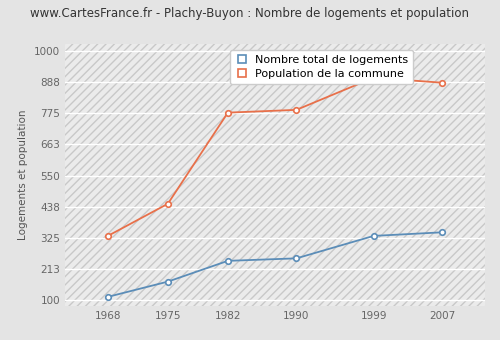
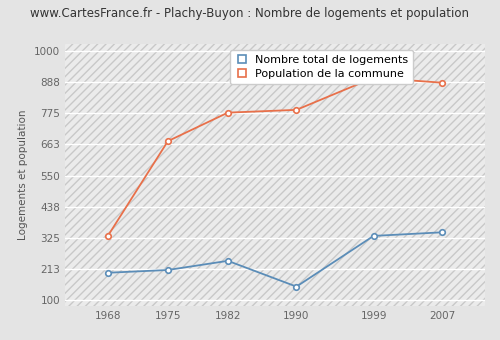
Nombre total de logements/1968: 113 -> 200
Nombre total de logements/1975: 168 -> 210
Population de la commune/1975: 449 -> 675
Nombre total de logements/1990: 252 -> 150
